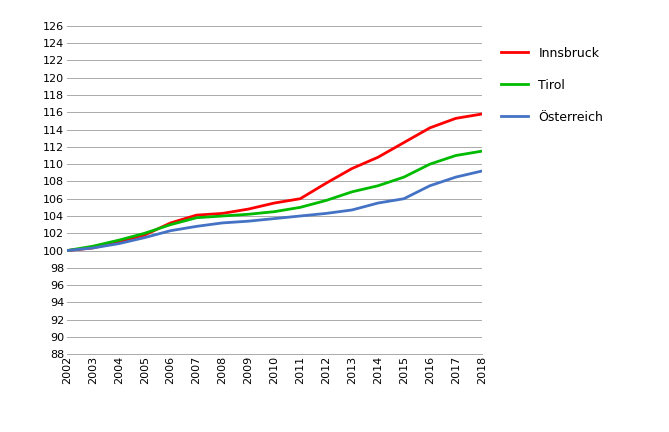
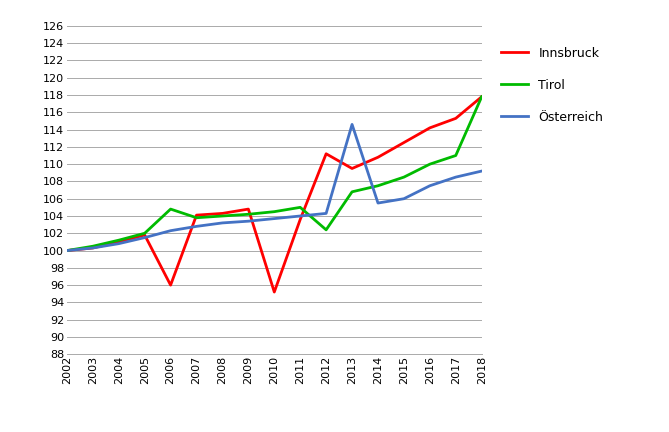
Innsbruck/2006: 103.2 -> 96.0
Tirol/2006: 103.0 -> 104.8
Innsbruck/2010: 105.5 -> 95.2
Innsbruck/2011: 106.0 -> 103.6
Innsbruck/2012: 107.8 -> 111.2
Tirol/2012: 105.8 -> 102.4
Österreich/2013: 104.7 -> 114.6
Innsbruck/2018: 115.8 -> 117.8
Tirol/2018: 111.5 -> 117.8
